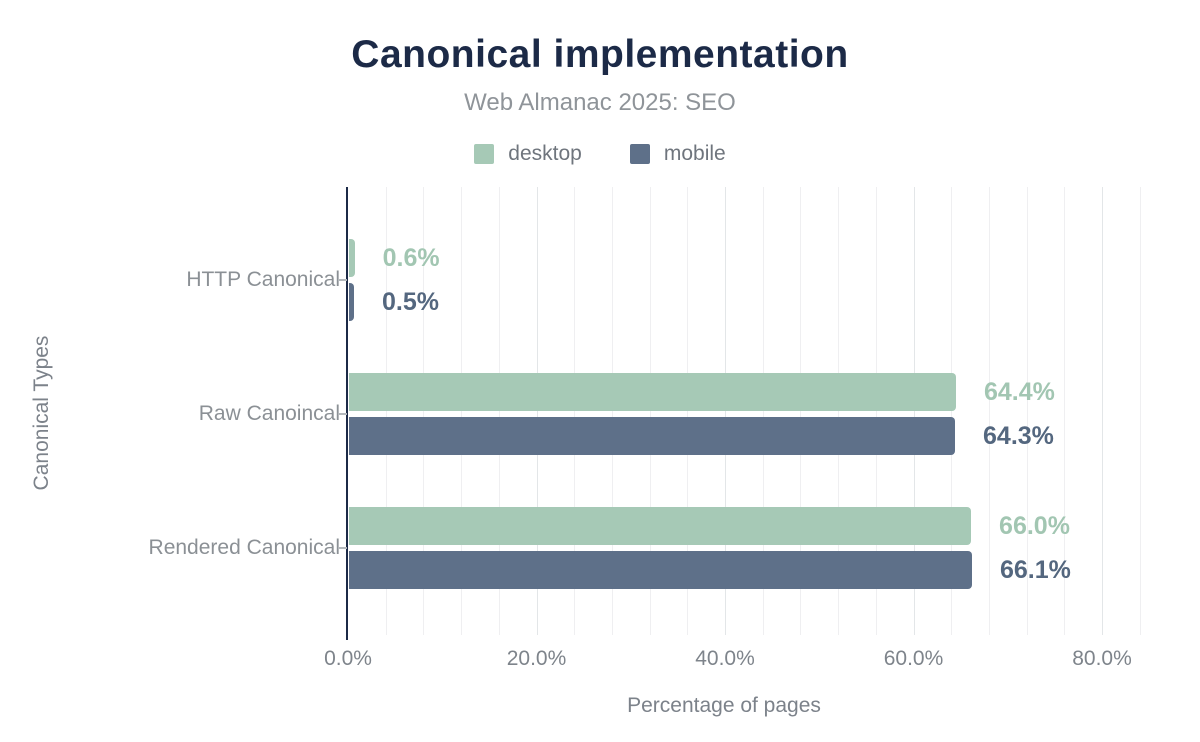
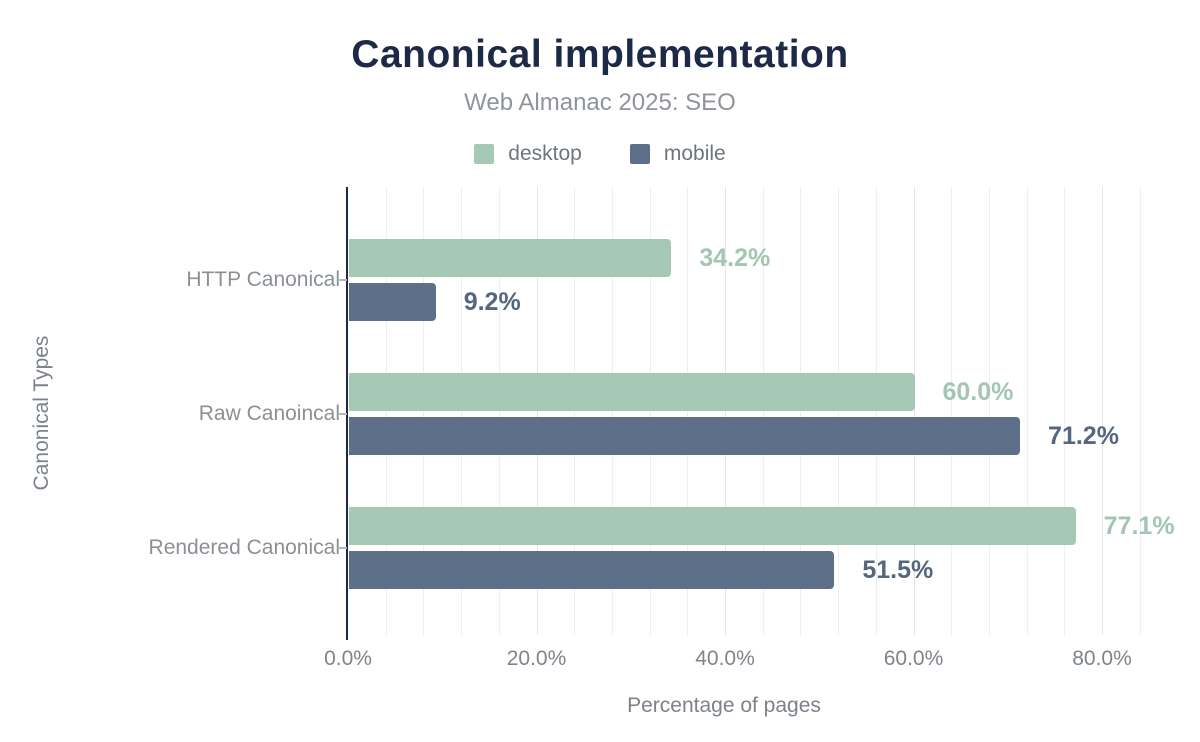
desktop/HTTP Canonical: 0.6% -> 34.2%
mobile/HTTP Canonical: 0.5% -> 9.2%
desktop/Raw Canoincal: 64.4% -> 60.0%
mobile/Raw Canoincal: 64.3% -> 71.2%
desktop/Rendered Canonical: 66.0% -> 77.1%
mobile/Rendered Canonical: 66.1% -> 51.5%
